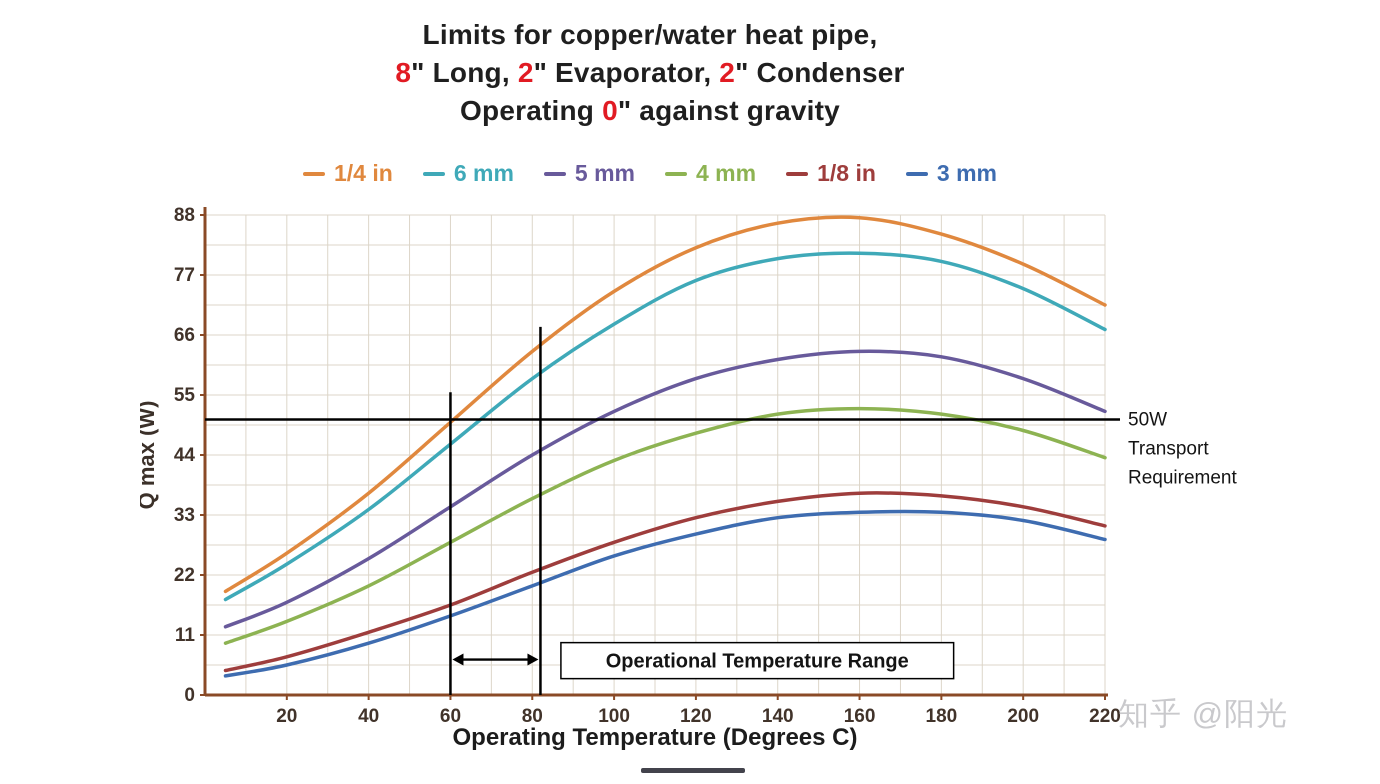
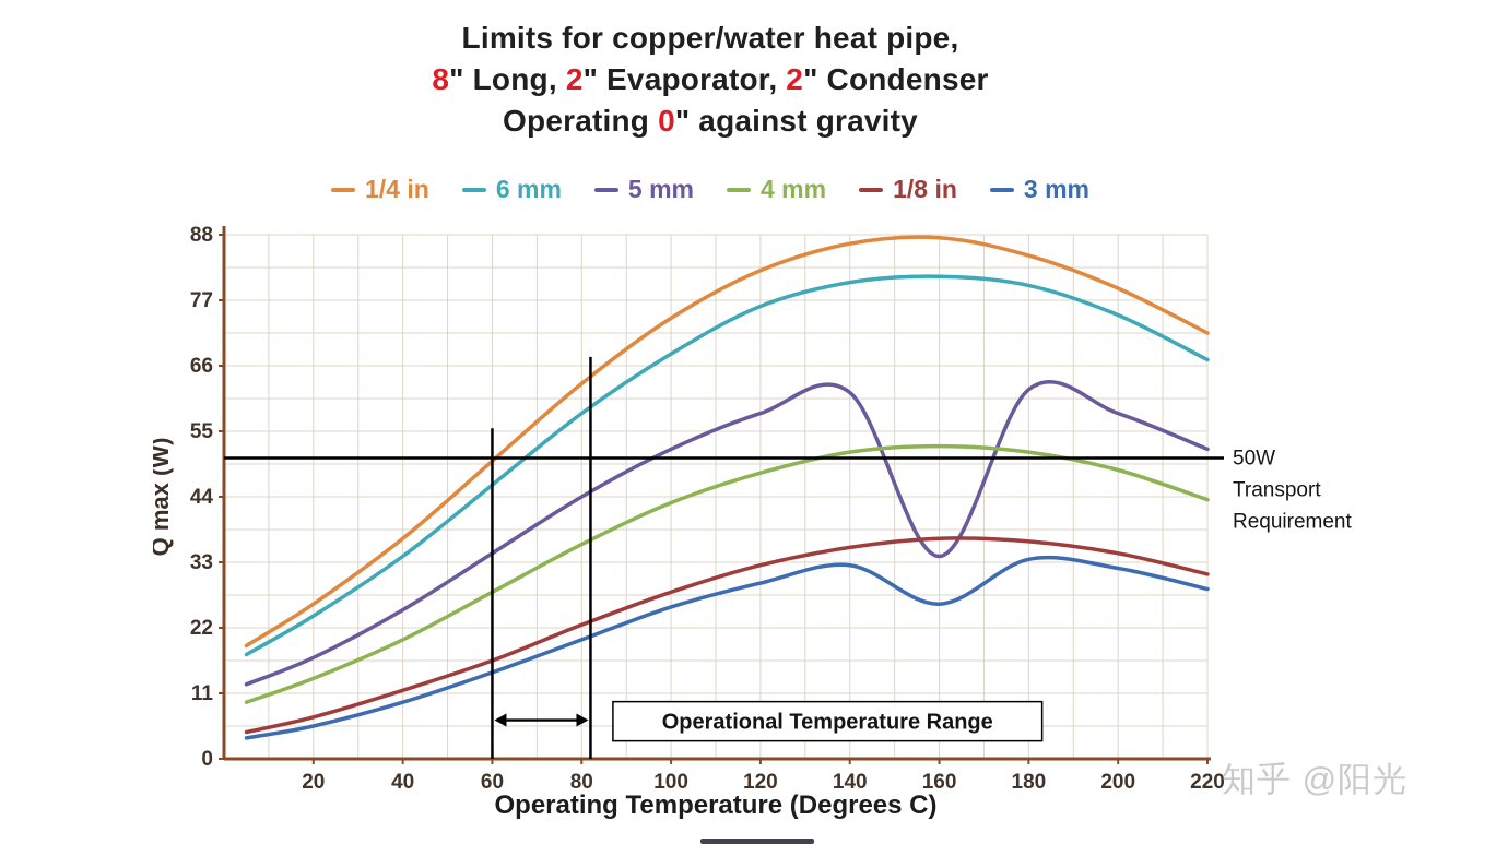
5 mm/160: 63 -> 34
3 mm/160: 34 -> 26
